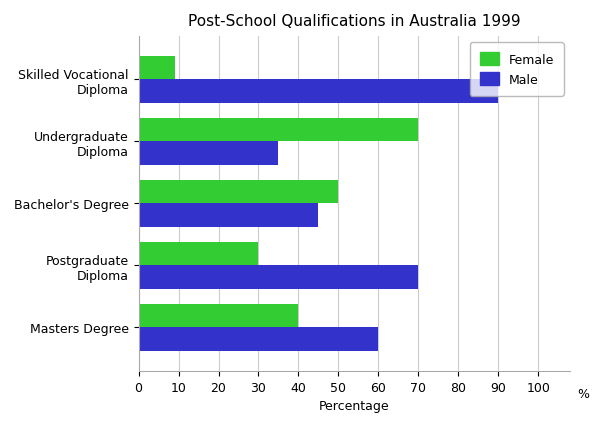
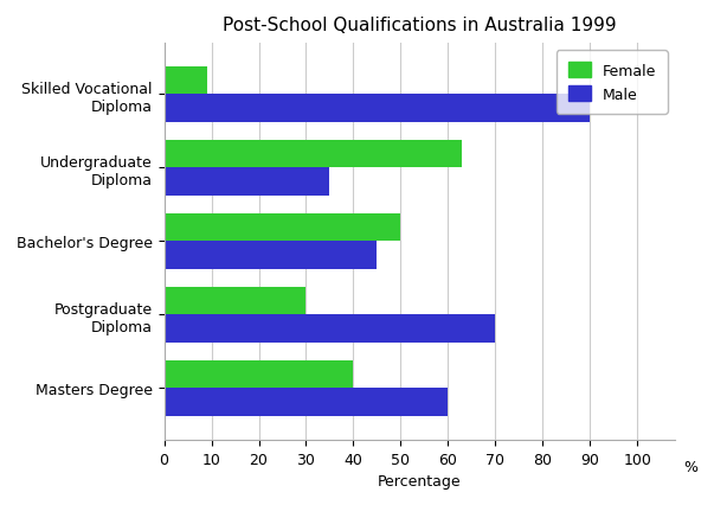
Female/Undergraduate Diploma: 70 -> 63
